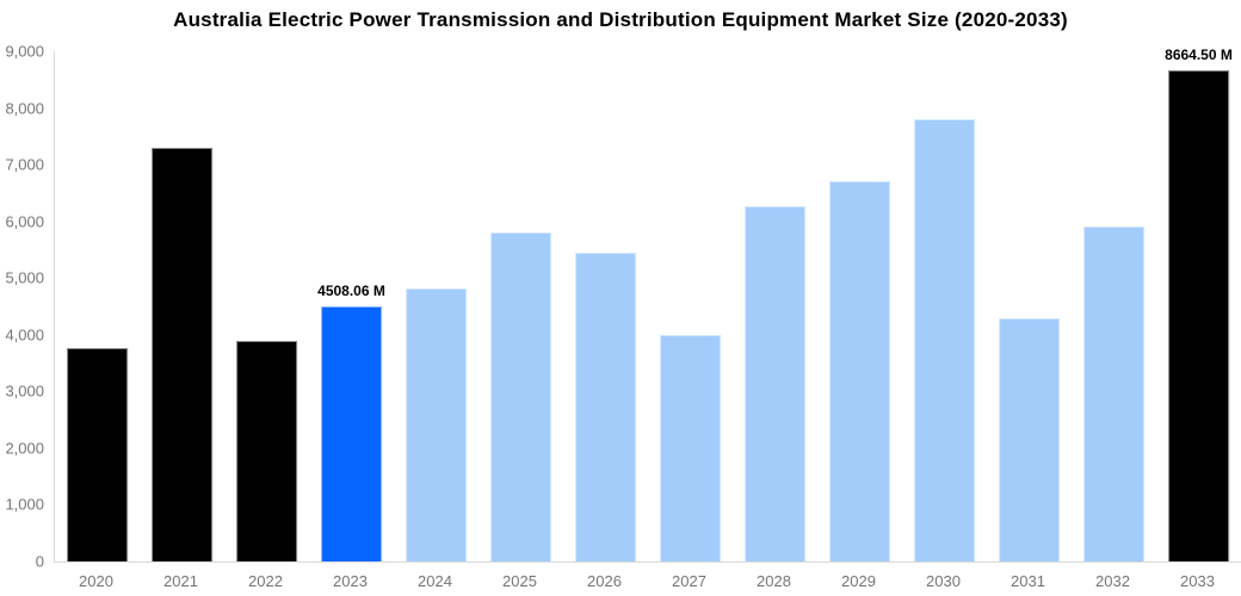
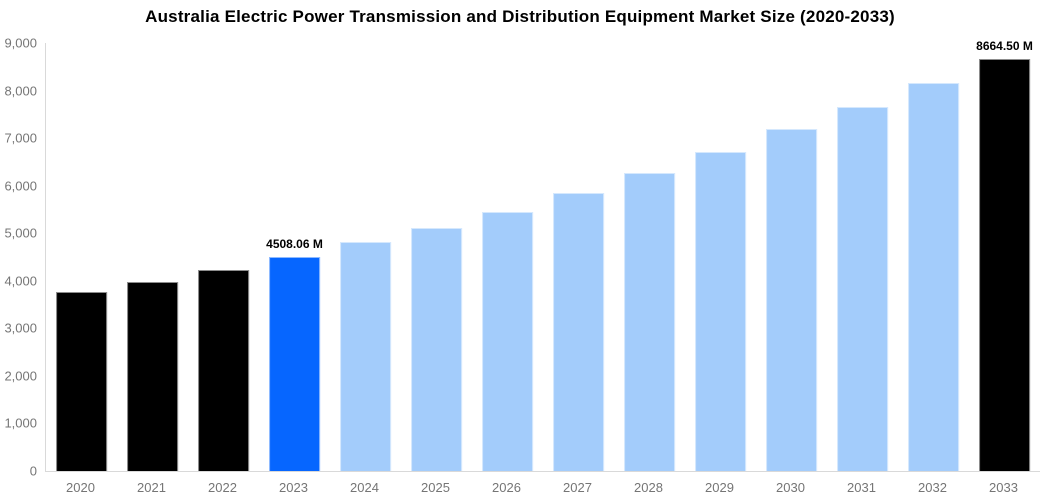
2021: 7300 -> 4000
2022: 3900 -> 4200
2025: 5800 -> 5100
2027: 4000 -> 5800
2030: 7800 -> 7200
2031: 4300 -> 7700
2032: 5900 -> 8200
